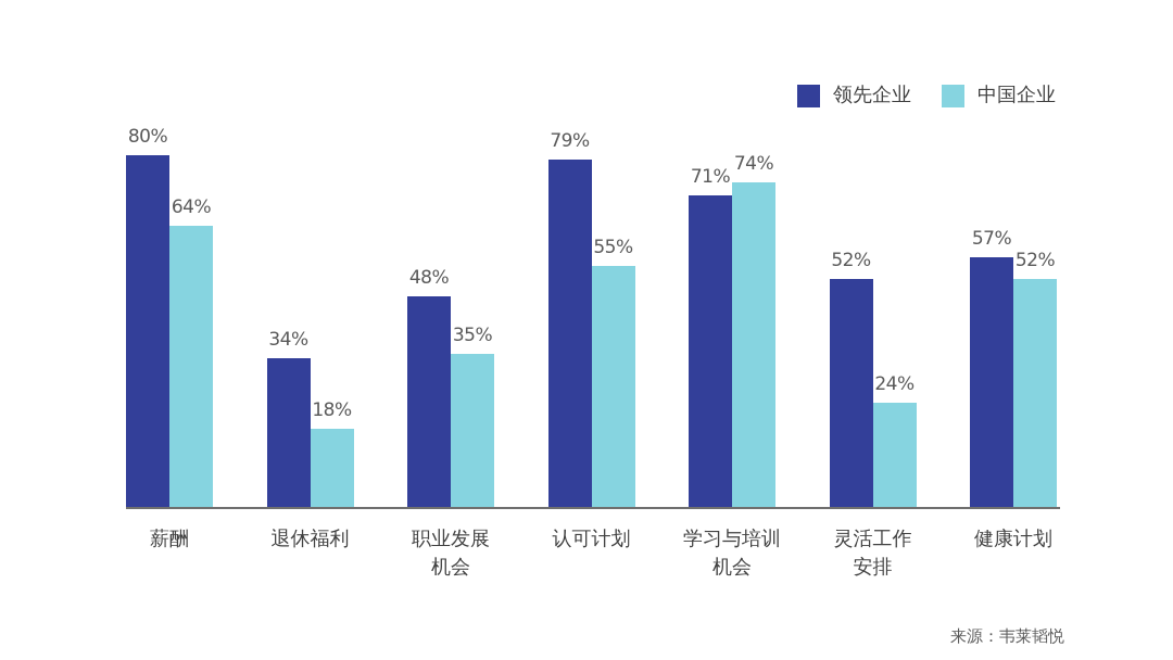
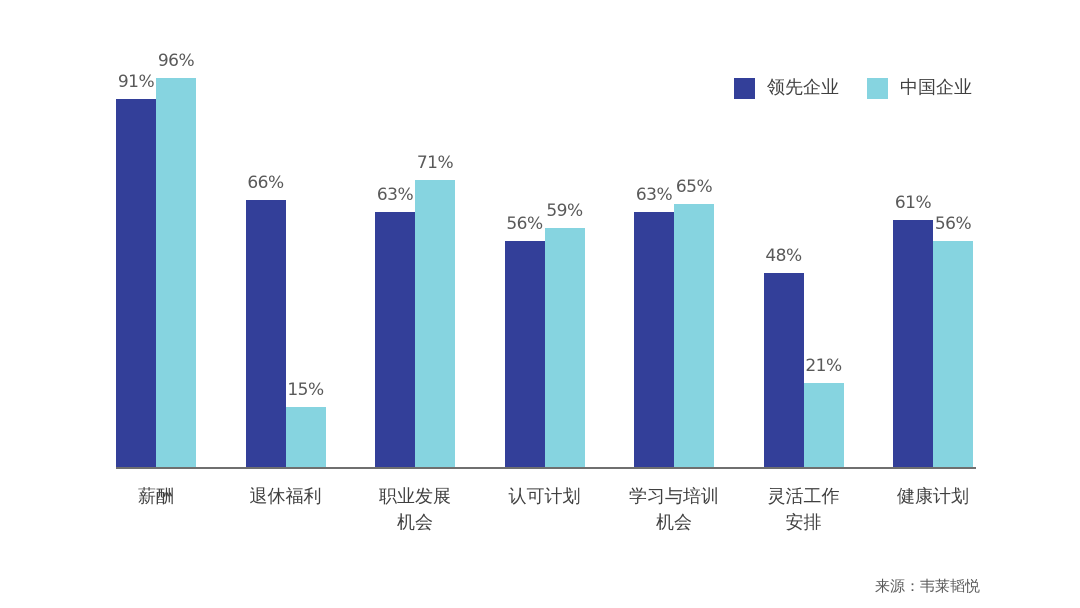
领先企业/薪酬: 80% -> 91%
中国企业/薪酬: 64% -> 96%
领先企业/退休福利: 34% -> 66%
中国企业/退休福利: 18% -> 15%
领先企业/职业发展机会: 48% -> 63%
中国企业/职业发展机会: 35% -> 71%
领先企业/认可计划: 79% -> 56%
中国企业/认可计划: 55% -> 59%
领先企业/学习与培训机会: 71% -> 63%
中国企业/学习与培训机会: 74% -> 65%
领先企业/灵活工作安排: 52% -> 48%
中国企业/灵活工作安排: 24% -> 21%
领先企业/健康计划: 57% -> 61%
中国企业/健康计划: 52% -> 56%
